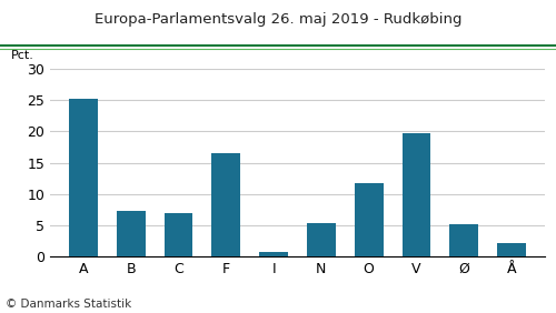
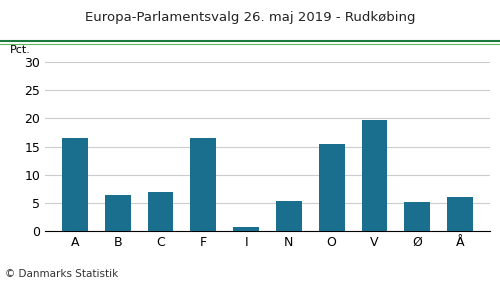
A: 25.3 -> 16.6
B: 7.3 -> 6.4
O: 11.8 -> 15.4
Å: 2.2 -> 6.0
